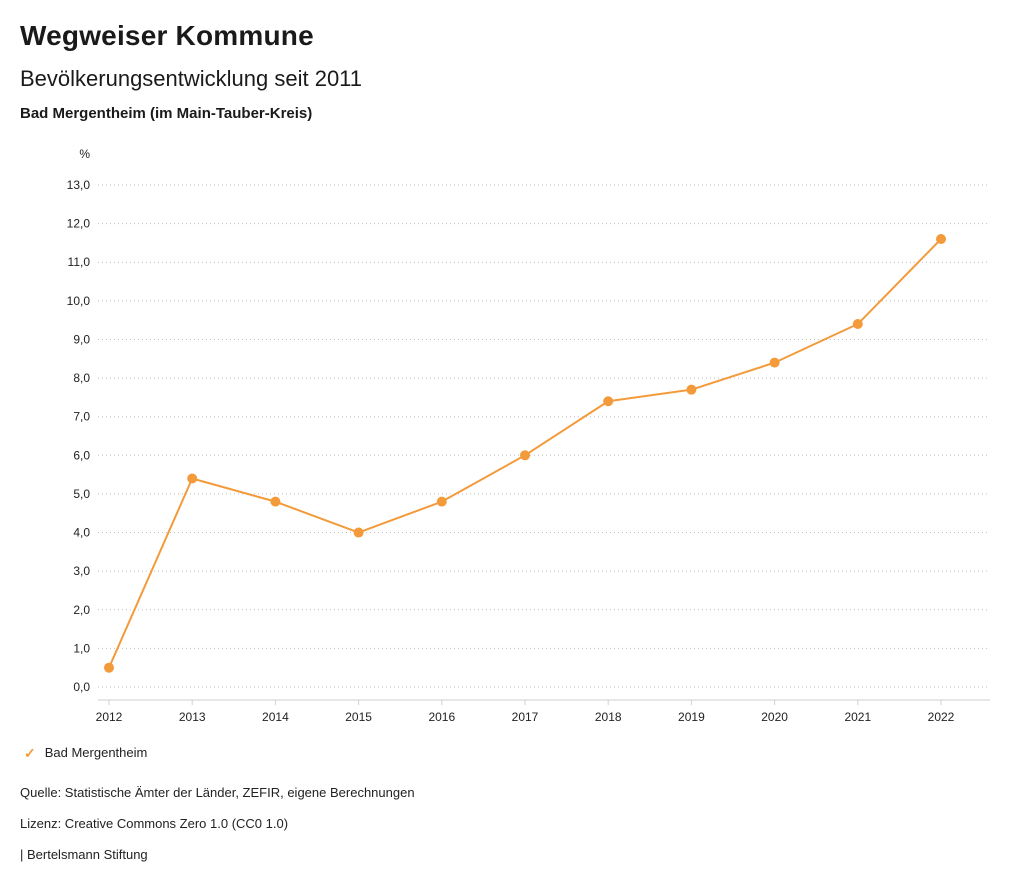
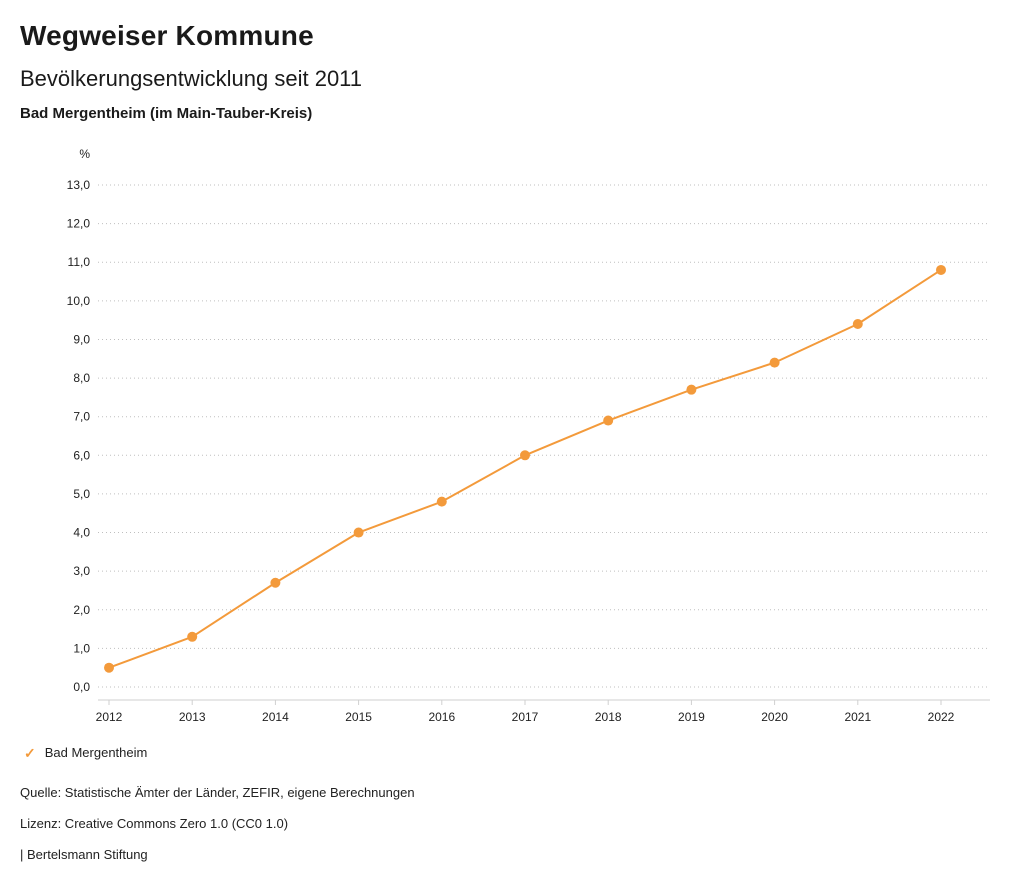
2013: 5,4 -> 1,3
2014: 4,8 -> 2,7
2018: 7,4 -> 6,9
2022: 11,6 -> 10,8
